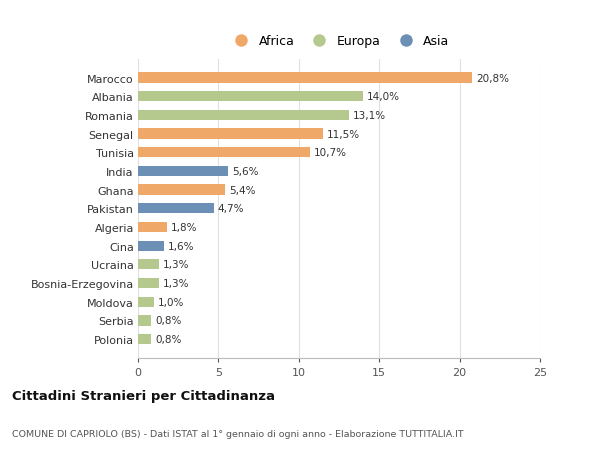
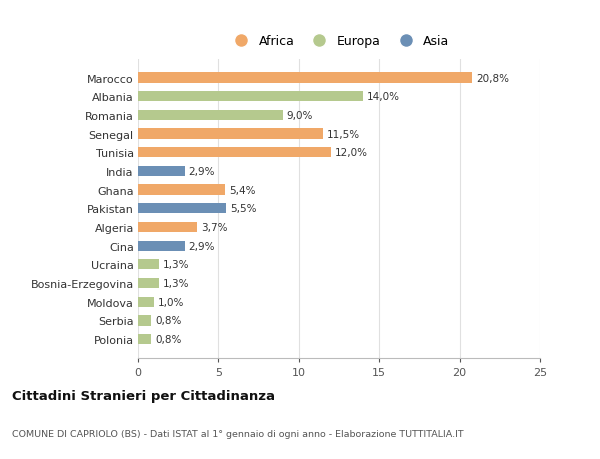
Romania: 13,1% -> 9,0%
Tunisia: 10,7% -> 12,0%
India: 5,6% -> 2,9%
Pakistan: 4,7% -> 5,5%
Algeria: 1,8% -> 3,7%
Cina: 1,6% -> 2,9%
